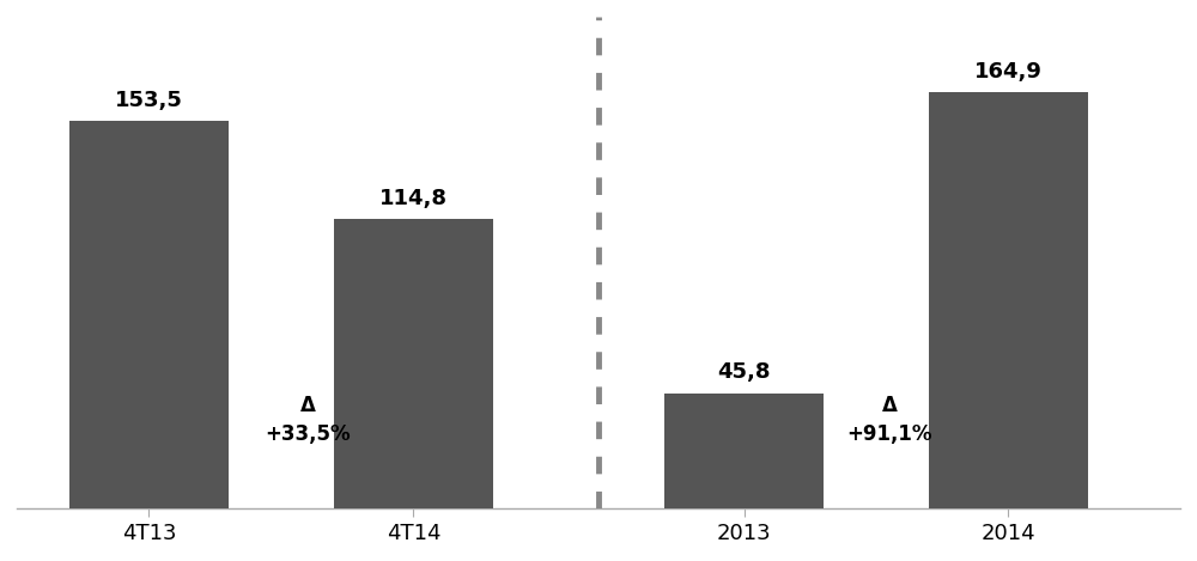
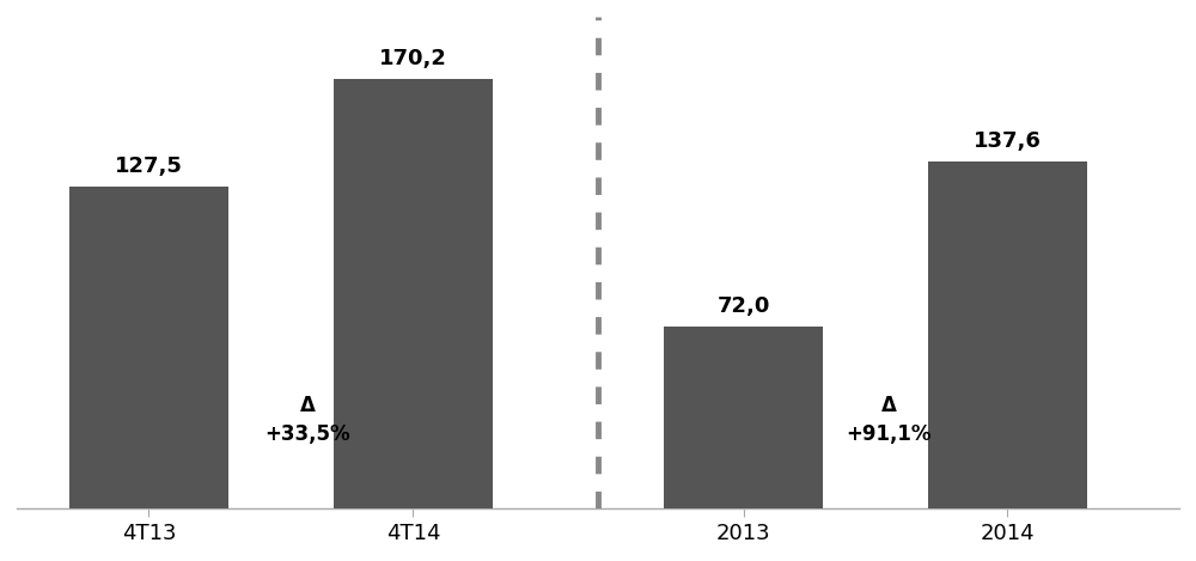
4T13: 153,5 -> 127,5
4T14: 114,8 -> 170,2
2013: 45,8 -> 72,0
2014: 164,9 -> 137,6
